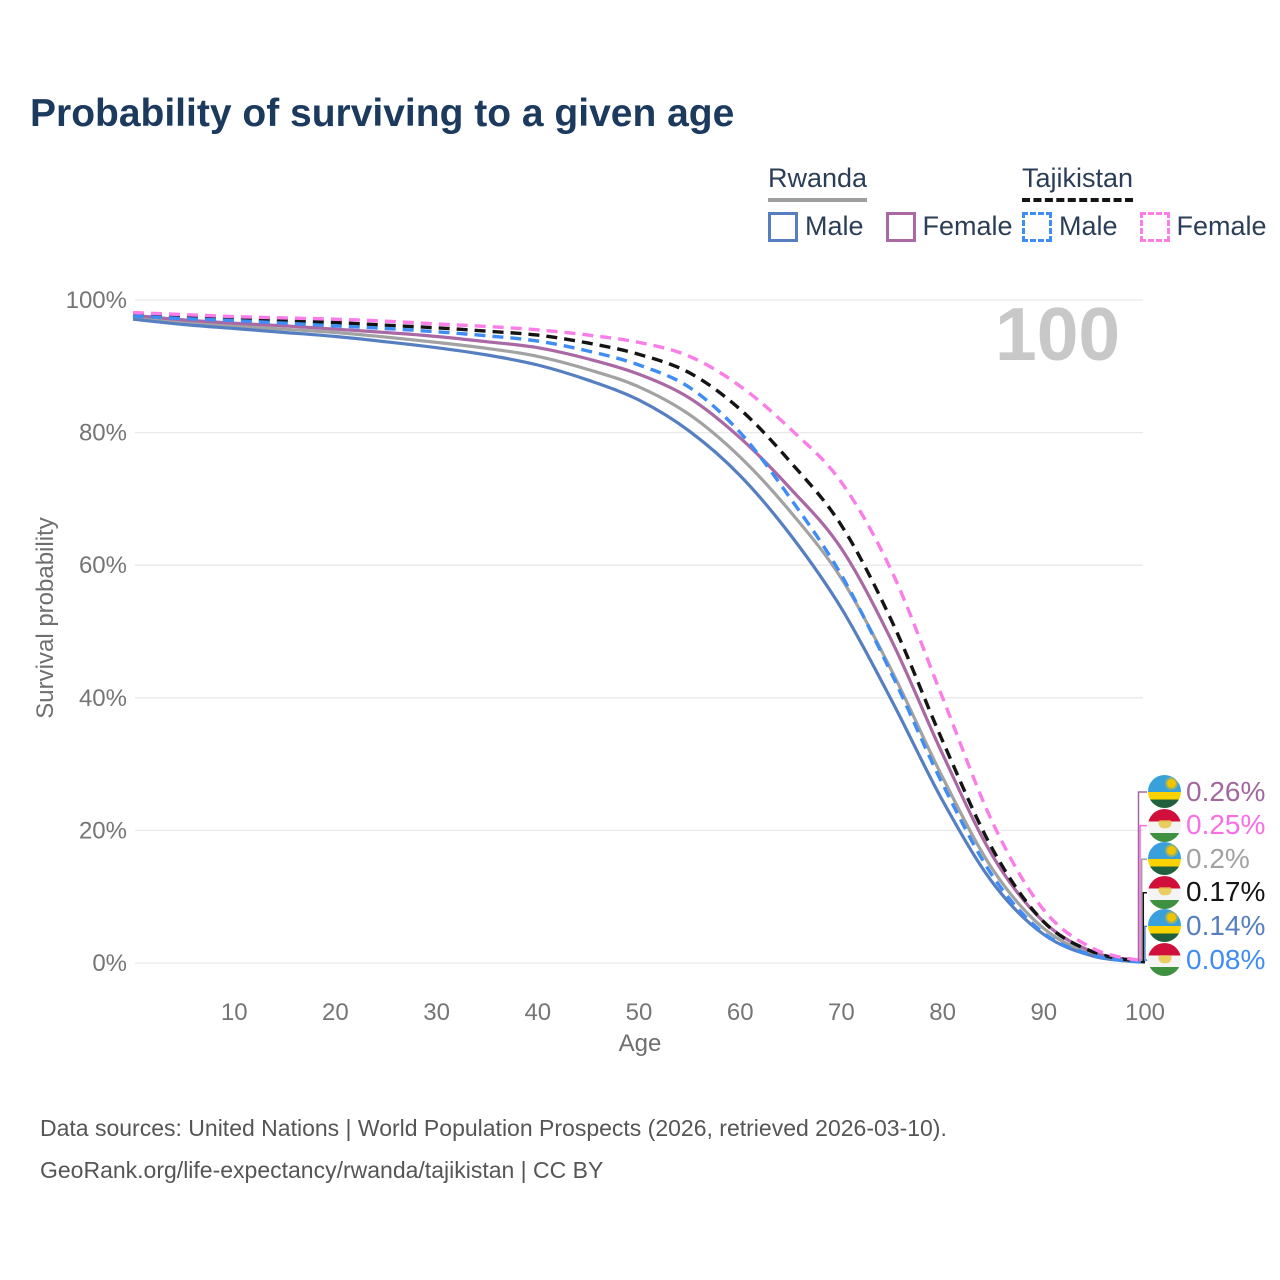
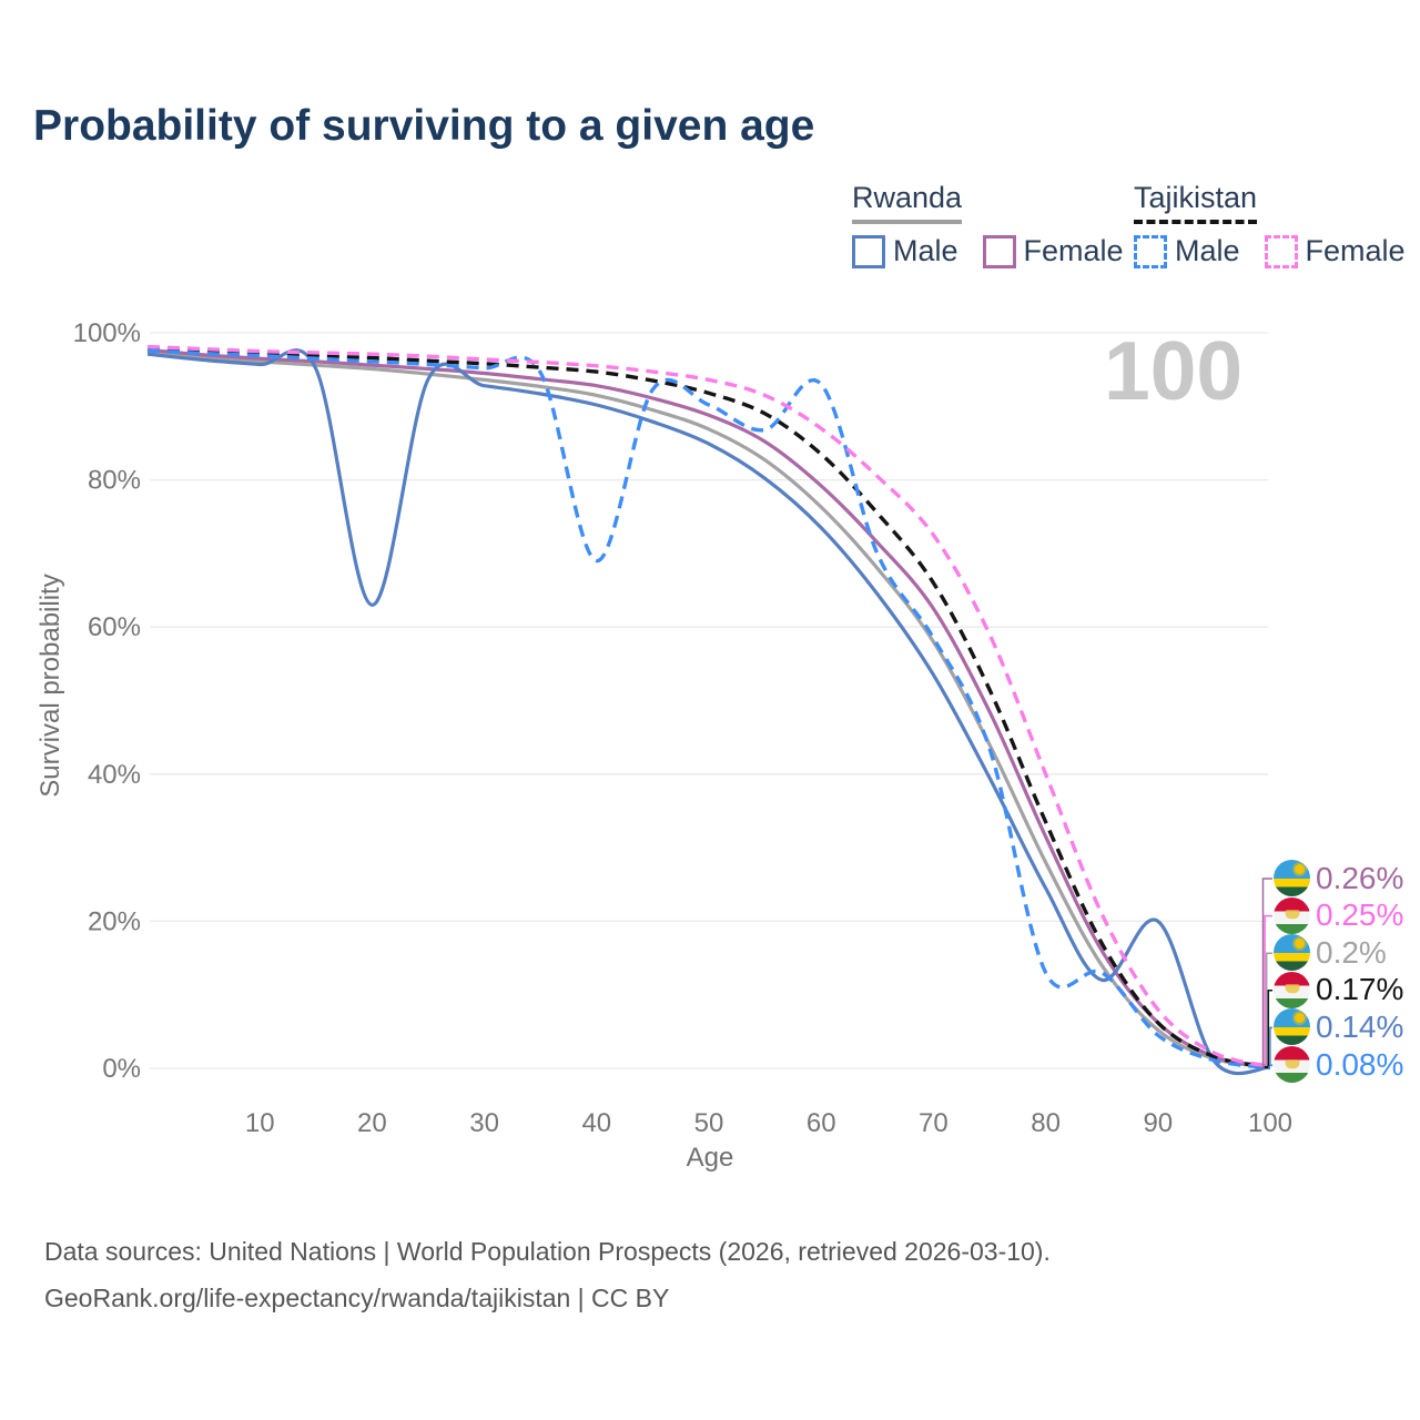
Rwanda Male/20: 94% -> 63%
Tajikistan Male/40: 94% -> 69%
Tajikistan Male/60: 80% -> 93%
Tajikistan Male/80: 27% -> 13%
Rwanda Male/90: 4% -> 20%
